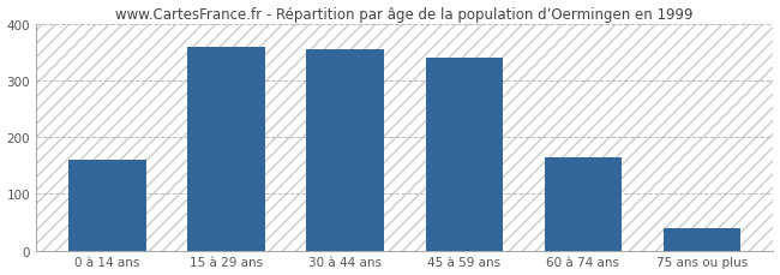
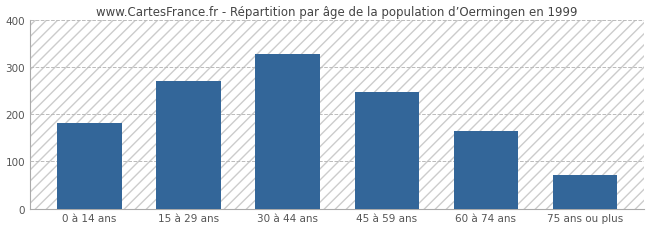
0 à 14 ans: 160 -> 181
15 à 29 ans: 360 -> 270
30 à 44 ans: 355 -> 328
45 à 59 ans: 340 -> 248
75 ans ou plus: 40 -> 71
